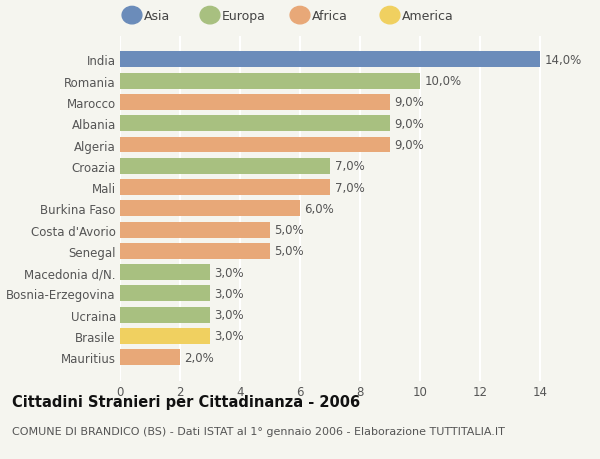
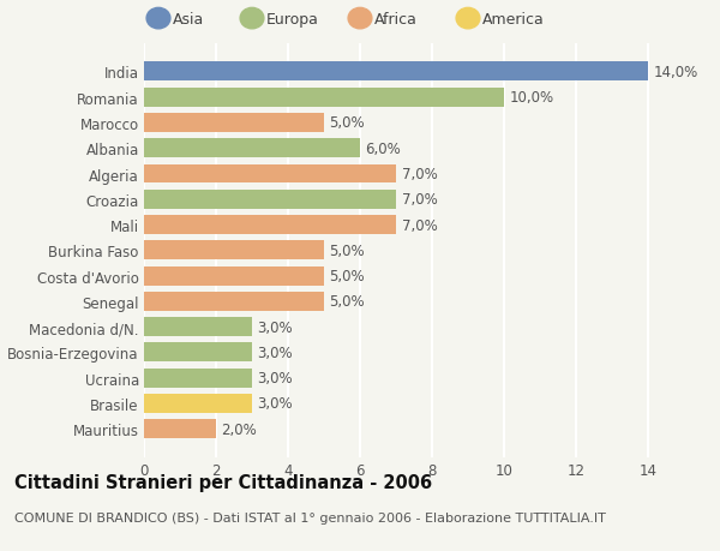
Marocco: 9,0% -> 5,0%
Albania: 9,0% -> 6,0%
Algeria: 9,0% -> 7,0%
Burkina Faso: 6,0% -> 5,0%
